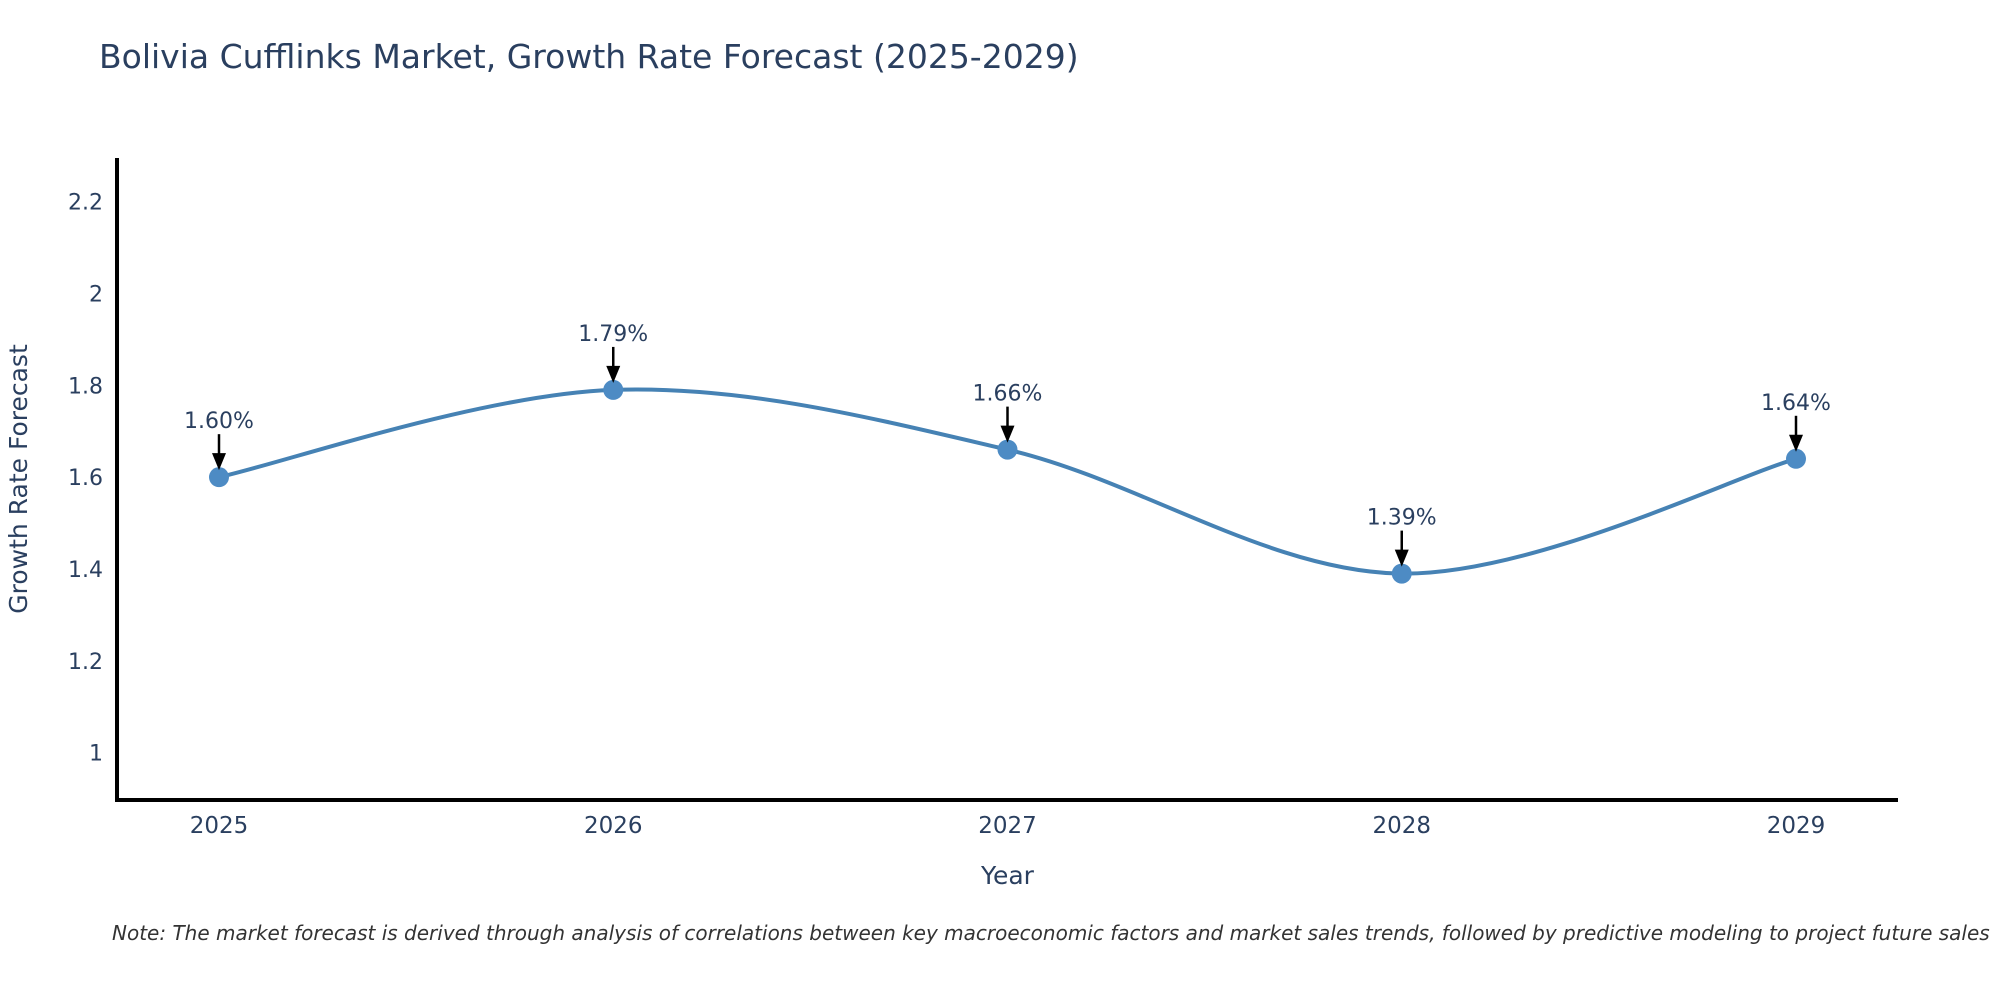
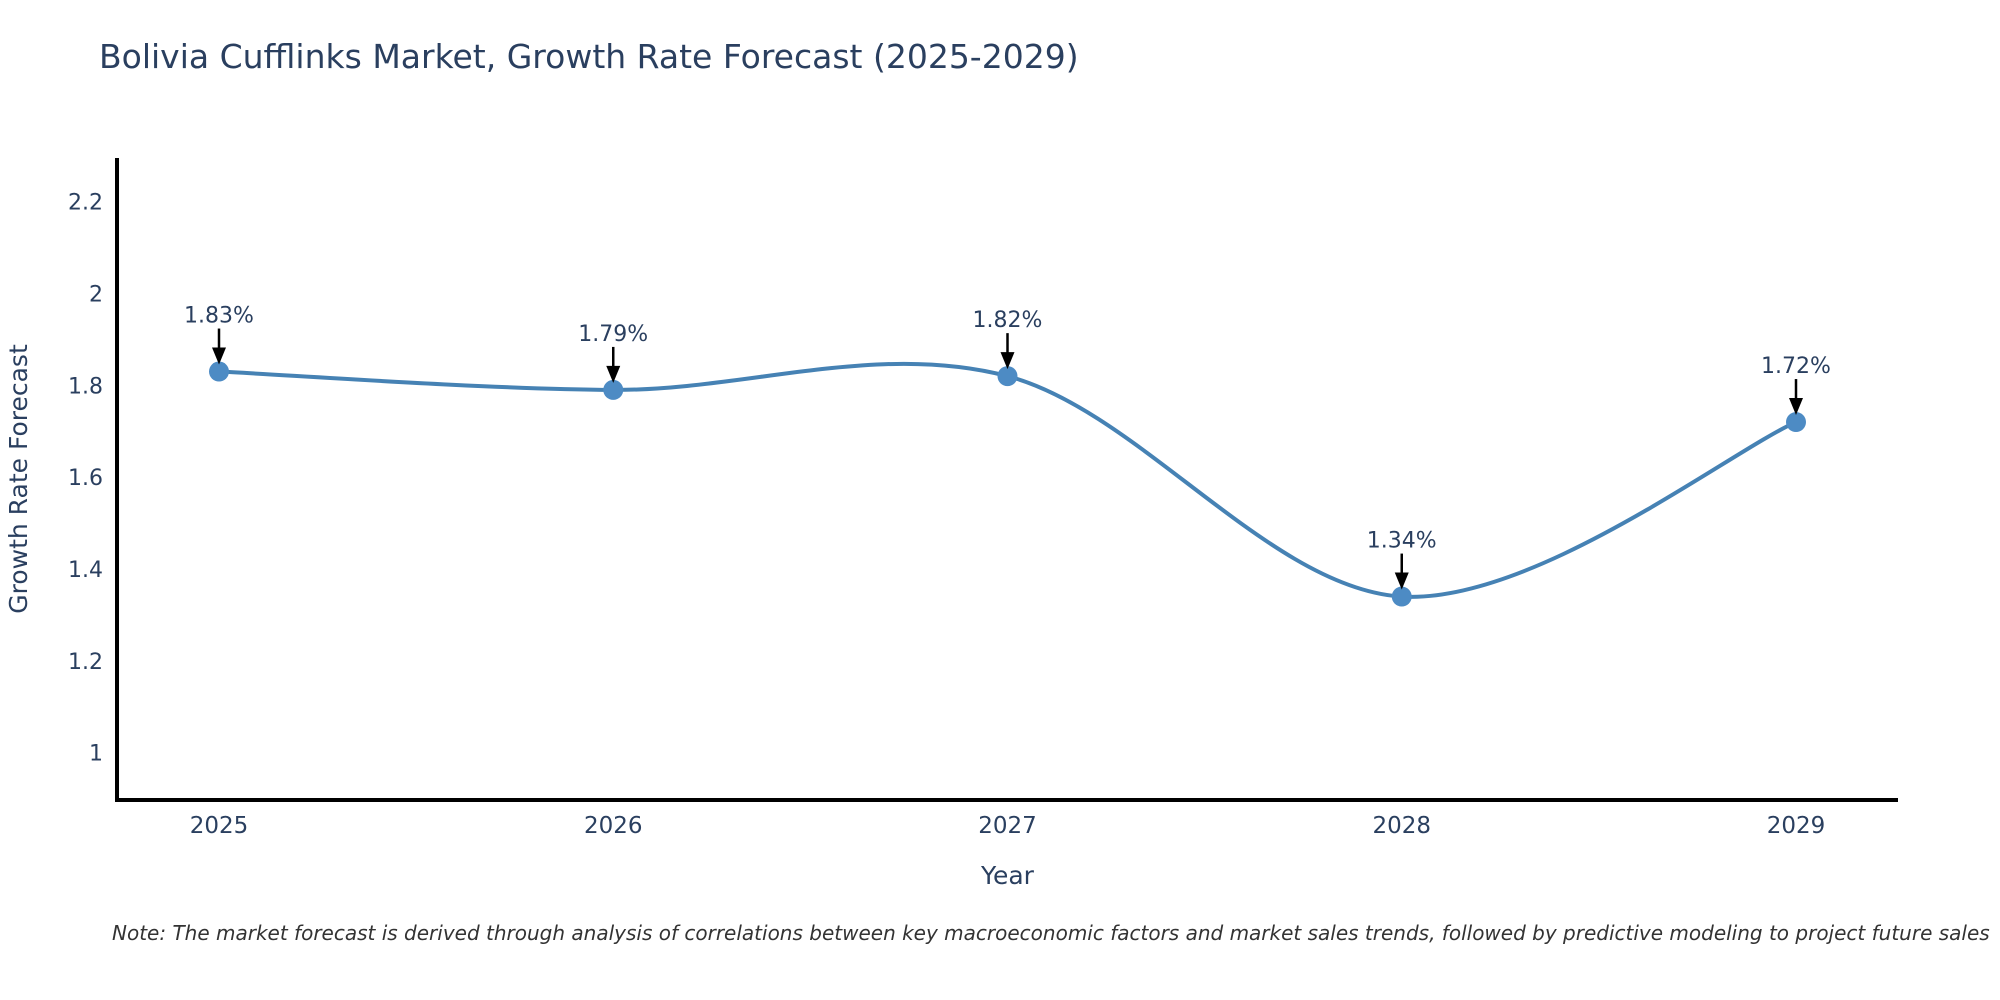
2025: 1.60% -> 1.83%
2027: 1.66% -> 1.82%
2028: 1.39% -> 1.34%
2029: 1.64% -> 1.72%
